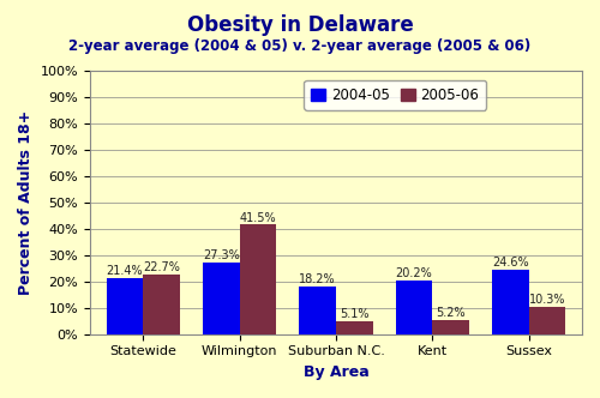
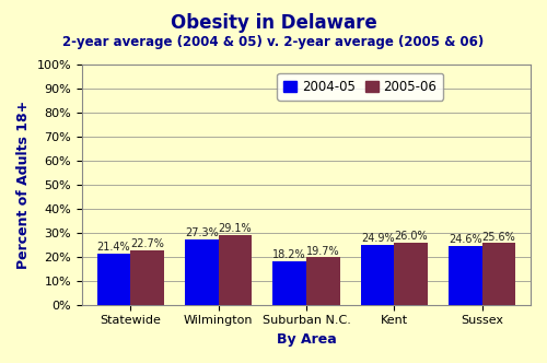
2005-06/Wilmington: 41.5% -> 29.1%
2005-06/Suburban N.C.: 5.1% -> 19.7%
2004-05/Kent: 20.2% -> 24.9%
2005-06/Kent: 5.2% -> 26.0%
2005-06/Sussex: 10.3% -> 25.6%
